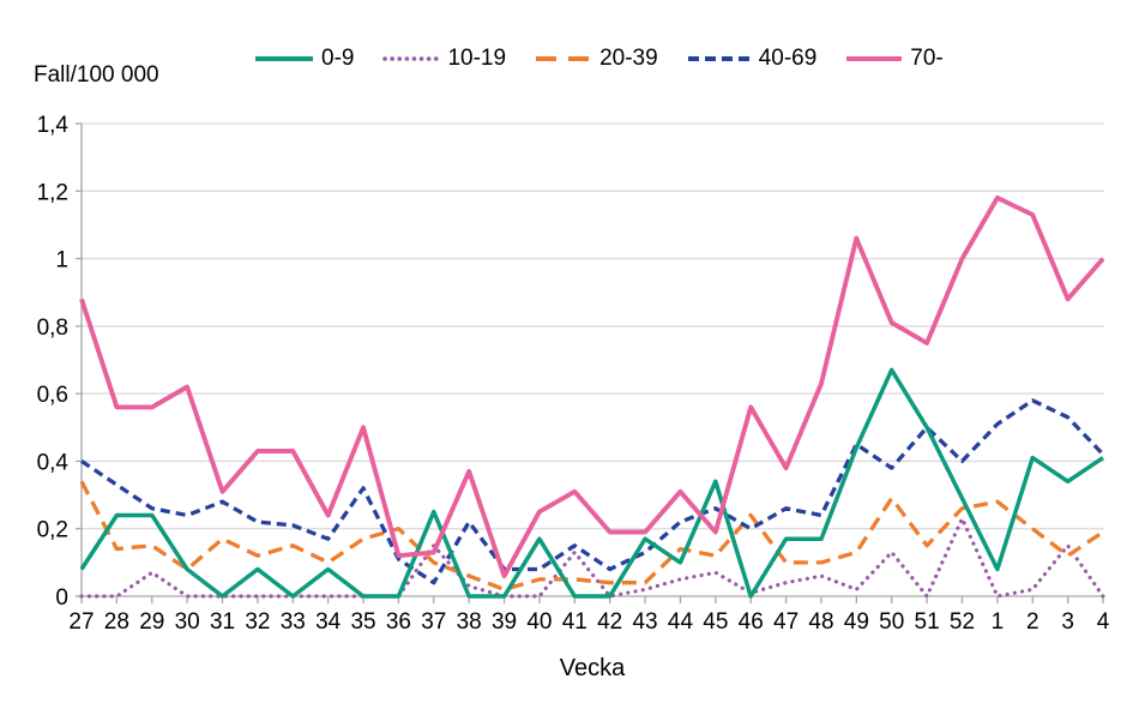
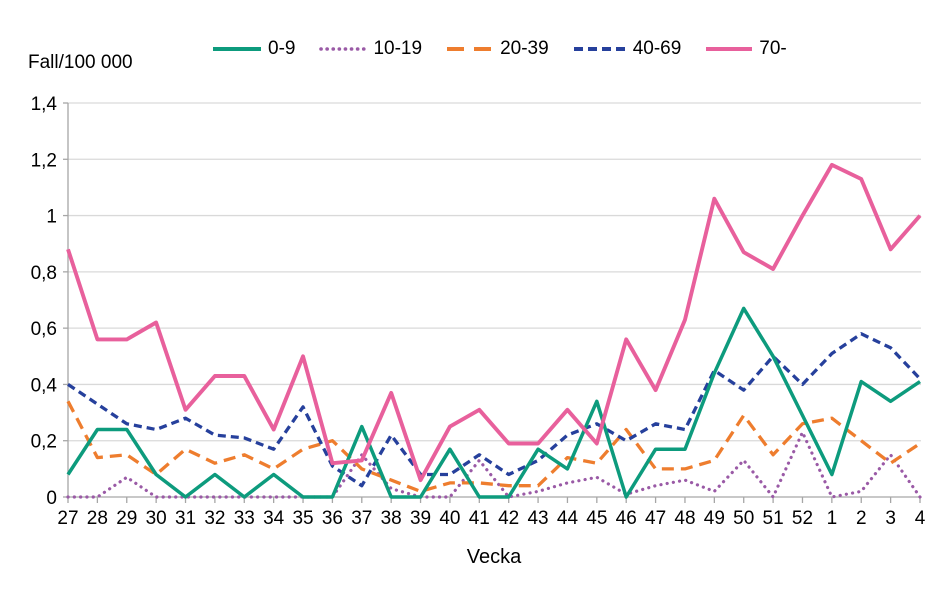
70-/50: 0,81 -> 0,87
70-/51: 0,75 -> 0,81
